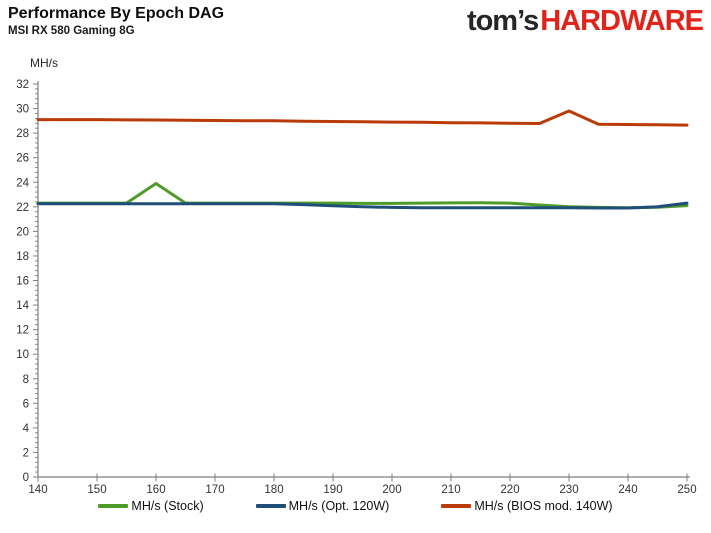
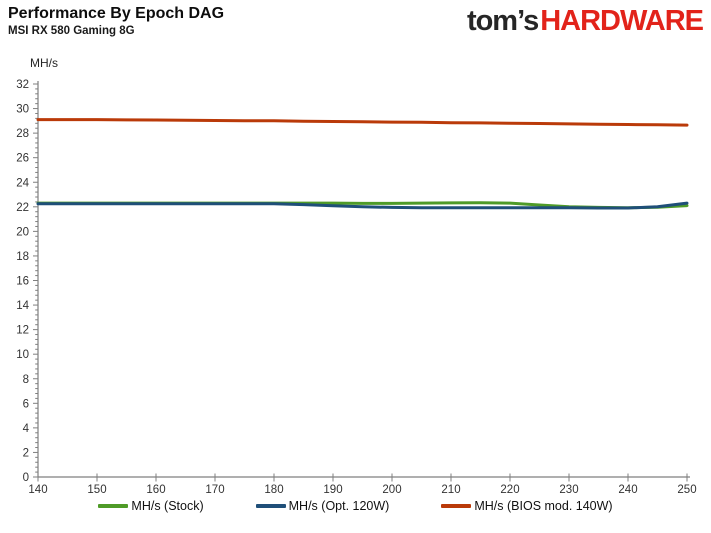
MH/s (Stock)/160: 23.9 -> 22.3
MH/s (BIOS mod. 140W)/230: 29.8 -> 28.8
